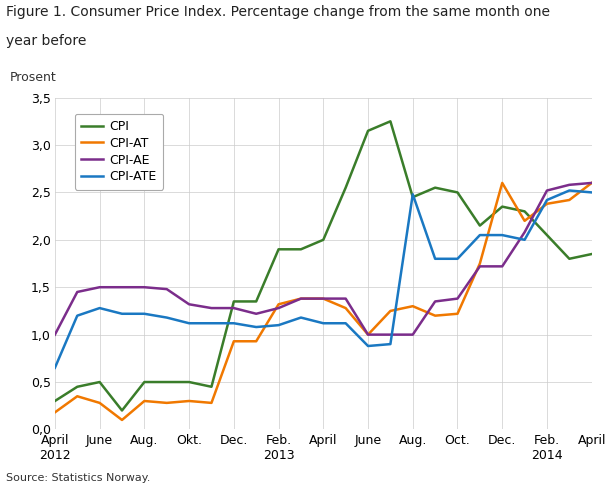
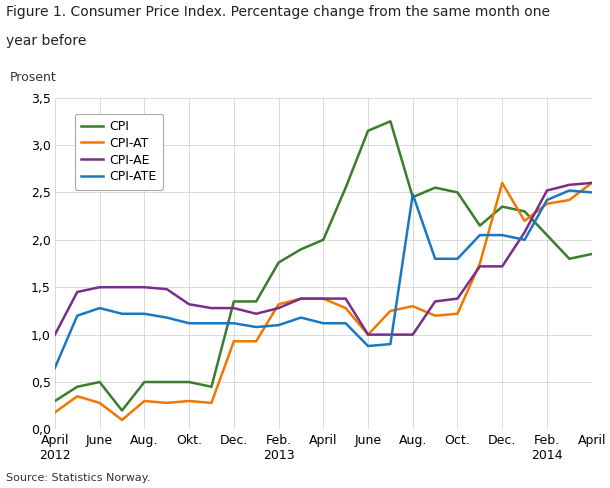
CPI/Feb. 2013: 1,90 -> 1,76
